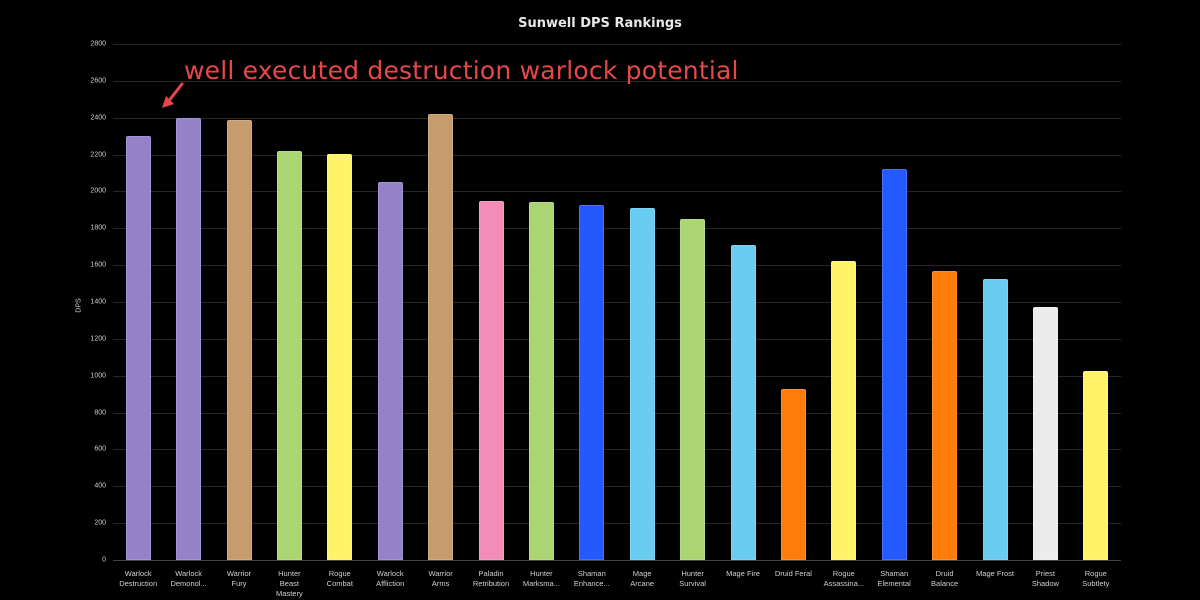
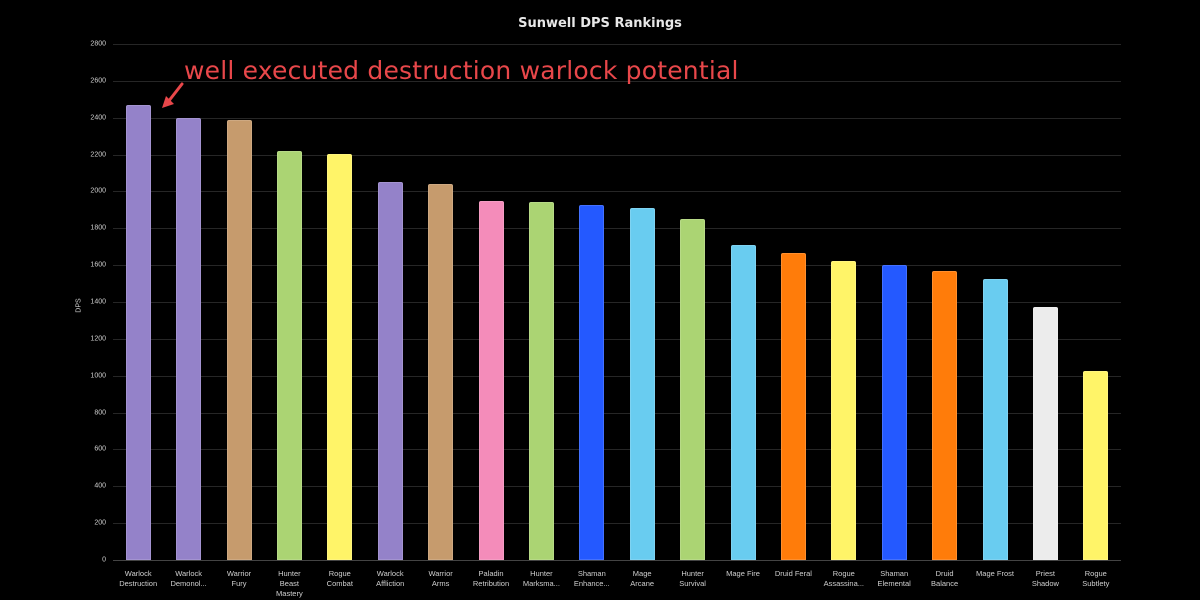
Warlock Destruction: 2300 -> 2470
Warrior Arms: 2420 -> 2040
Druid Feral: 930 -> 1670
Shaman Elemental: 2120 -> 1600
